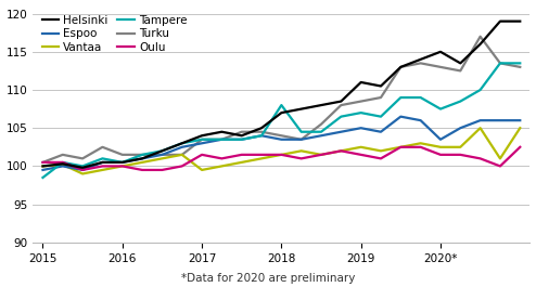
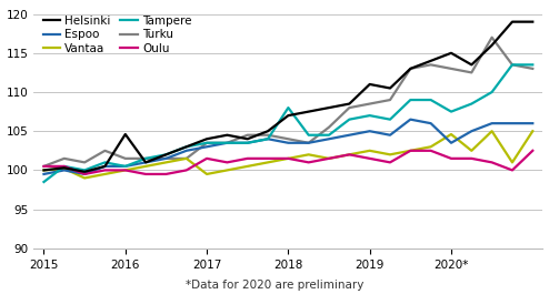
Helsinki/2016: 100.5 -> 104.6
Vantaa/2020*: 102.5 -> 104.6
